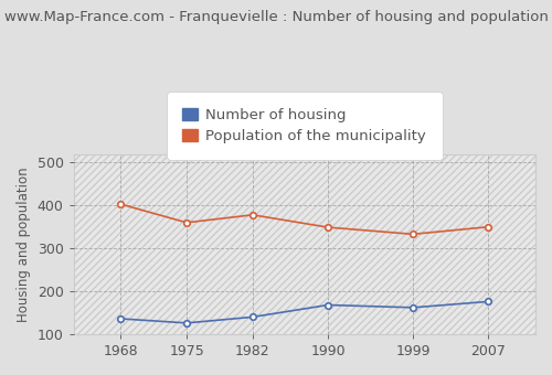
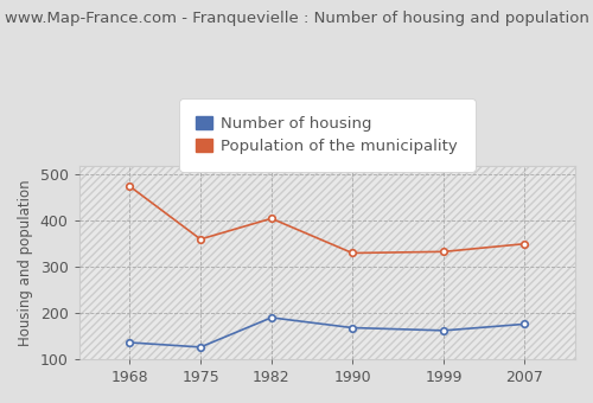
Population of the municipality/1968: 403 -> 475
Number of housing/1982: 140 -> 190
Population of the municipality/1982: 378 -> 405
Population of the municipality/1990: 349 -> 330
